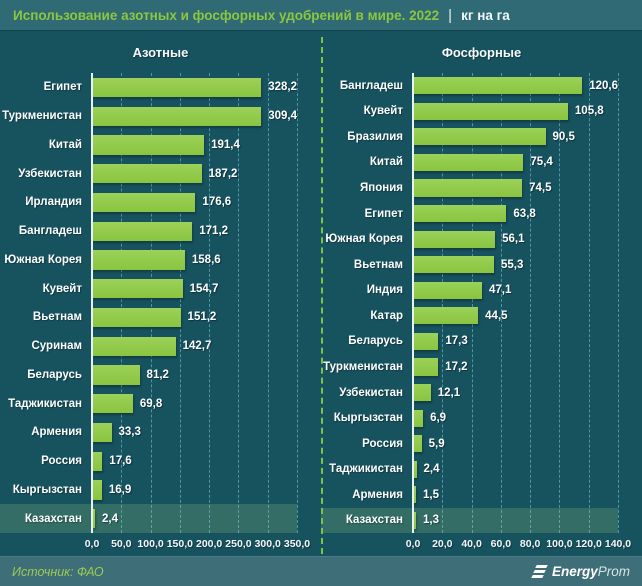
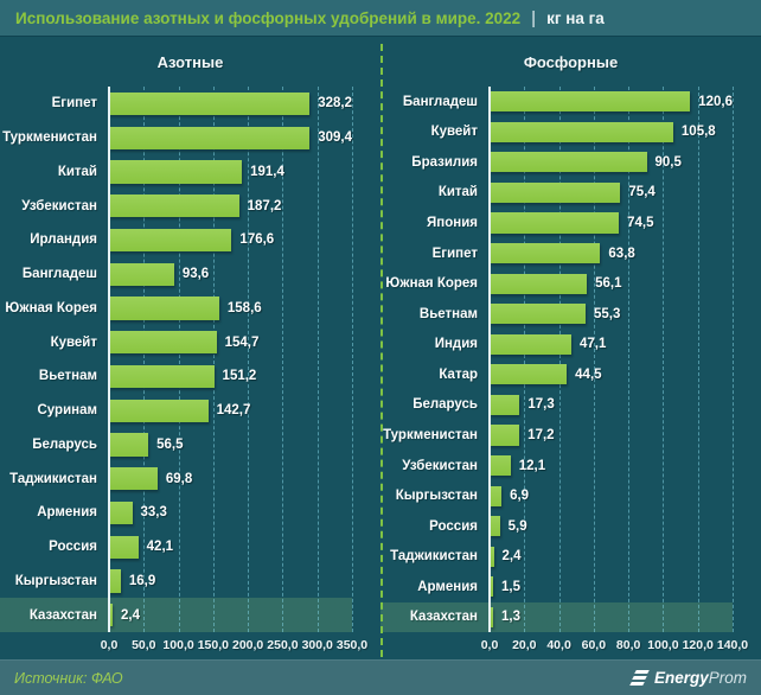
Азотные/Бангладеш: 171,2 -> 93,6
Азотные/Беларусь: 81,2 -> 56,5
Азотные/Россия: 17,6 -> 42,1
